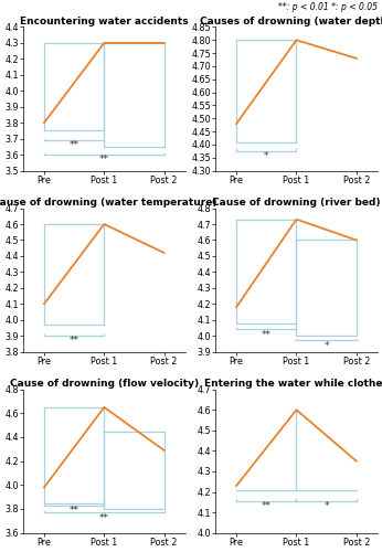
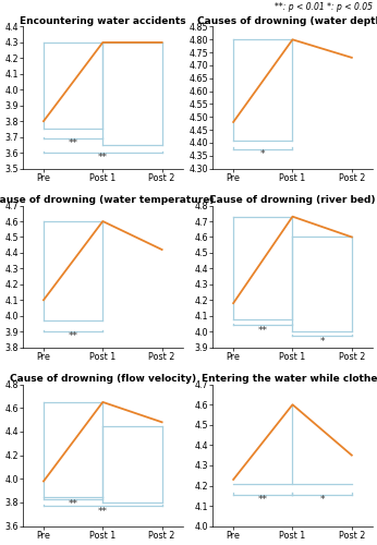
Cause of drowning (flow velocity)/Post 2: 4.29 -> 4.48
